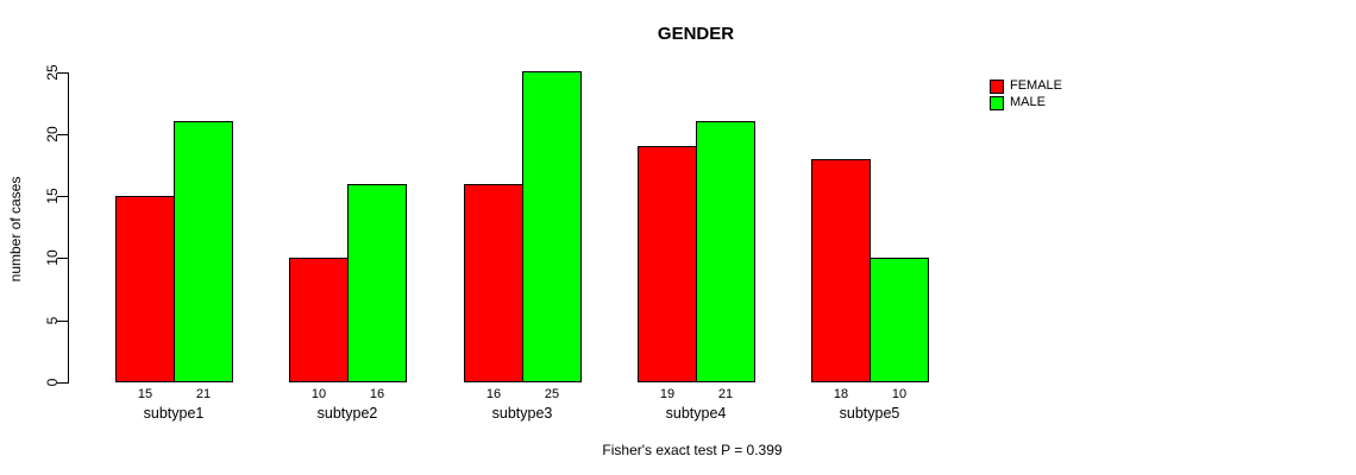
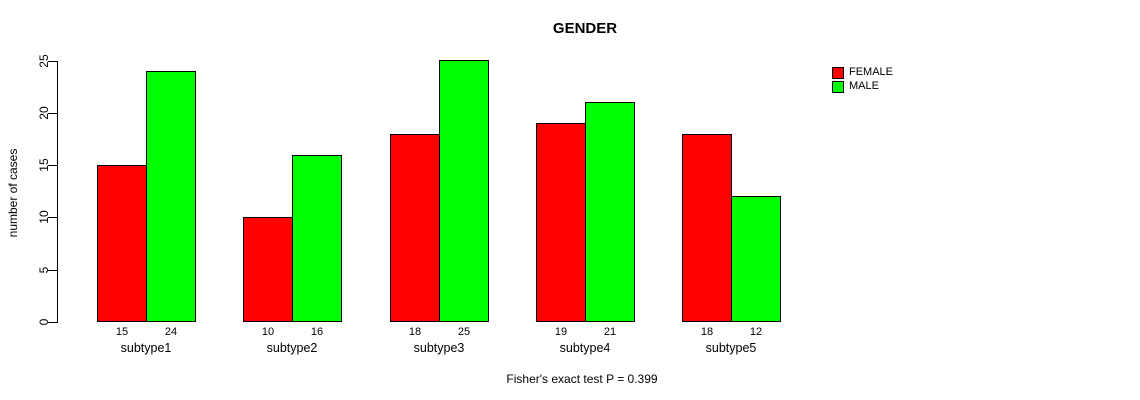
MALE/subtype1: 21 -> 24
FEMALE/subtype3: 16 -> 18
MALE/subtype5: 10 -> 12
